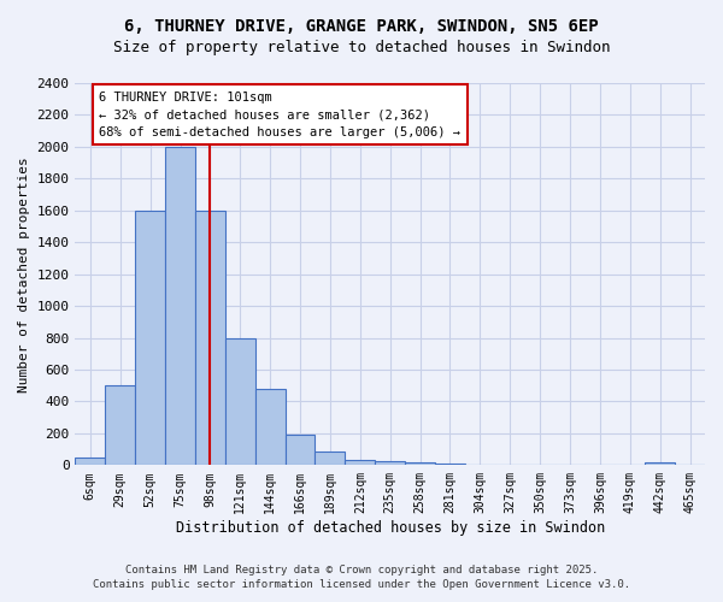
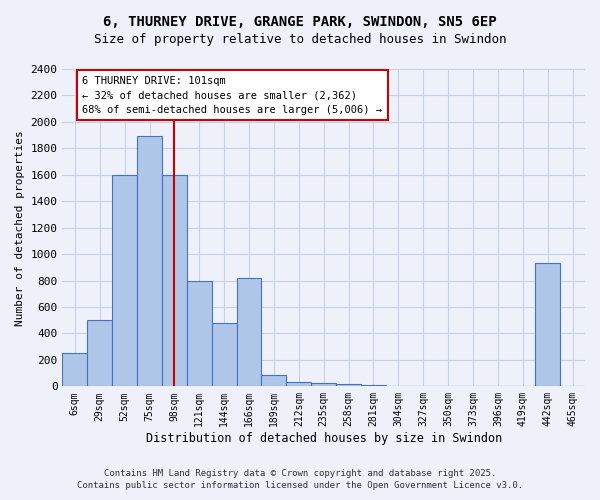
6sqm: 50 -> 250
75sqm: 2000 -> 1890
166sqm: 200 -> 820
442sqm: 20 -> 930
